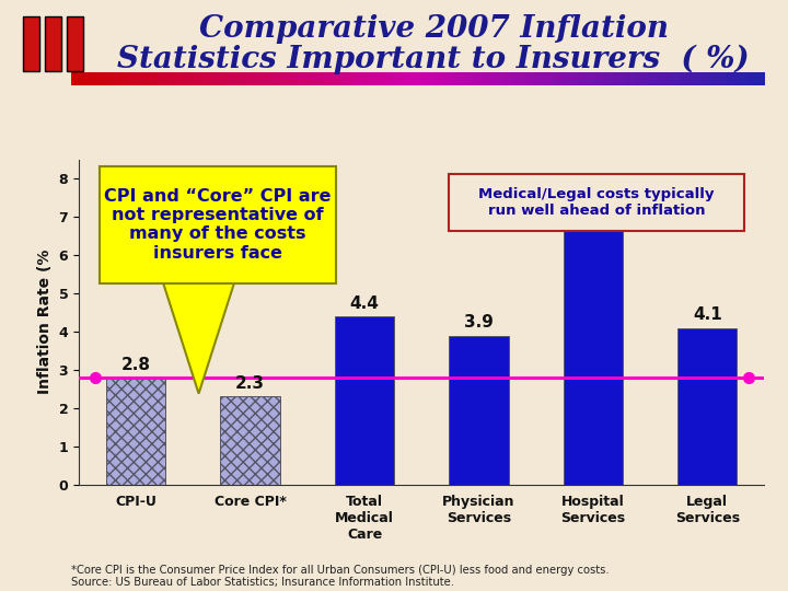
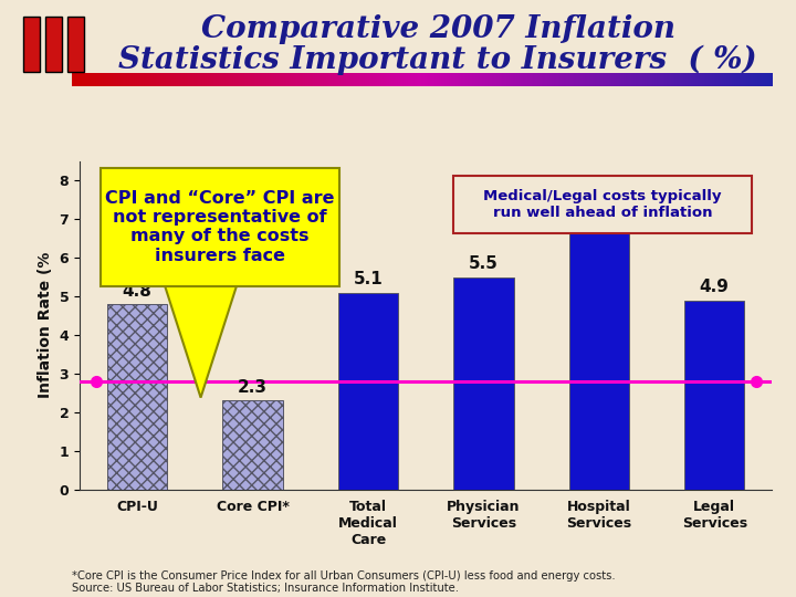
CPI-U: 2.8 -> 4.8
Total Medical Care: 4.4 -> 5.1
Physician Services: 3.9 -> 5.5
Legal Services: 4.1 -> 4.9
